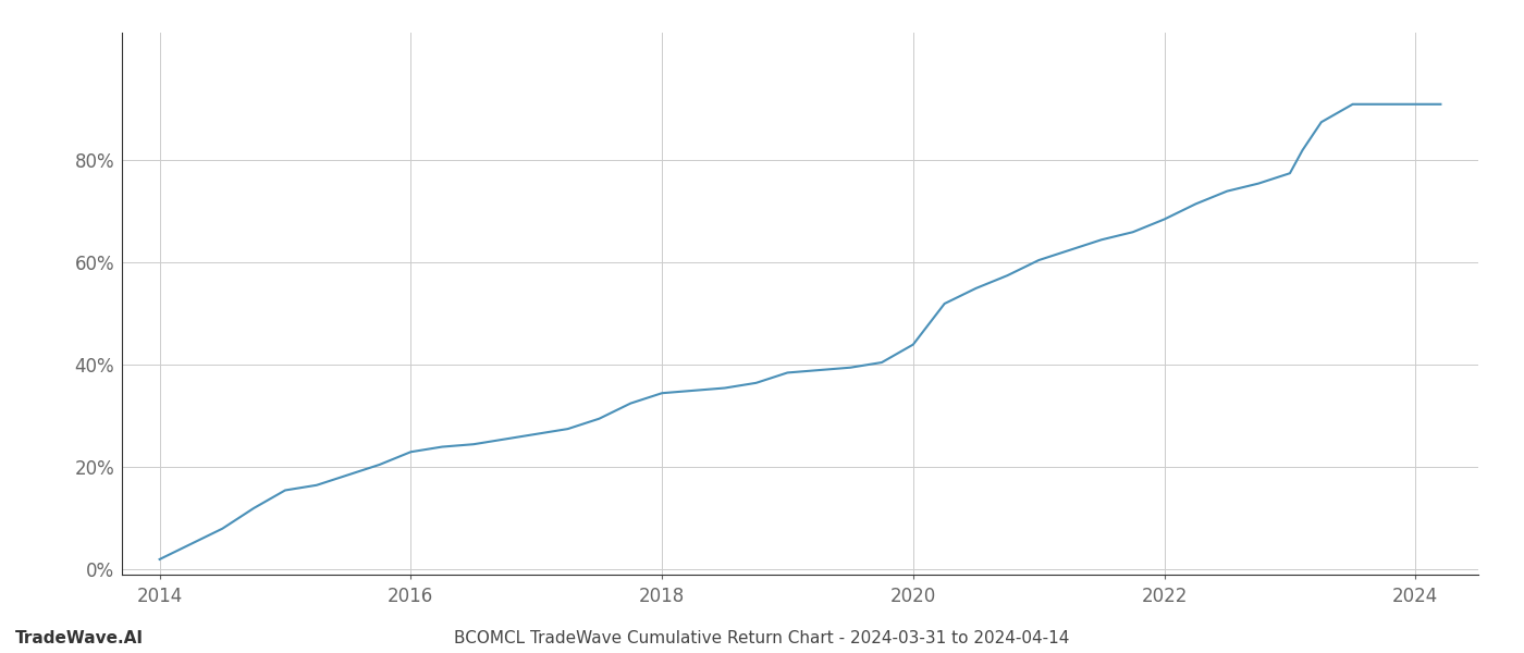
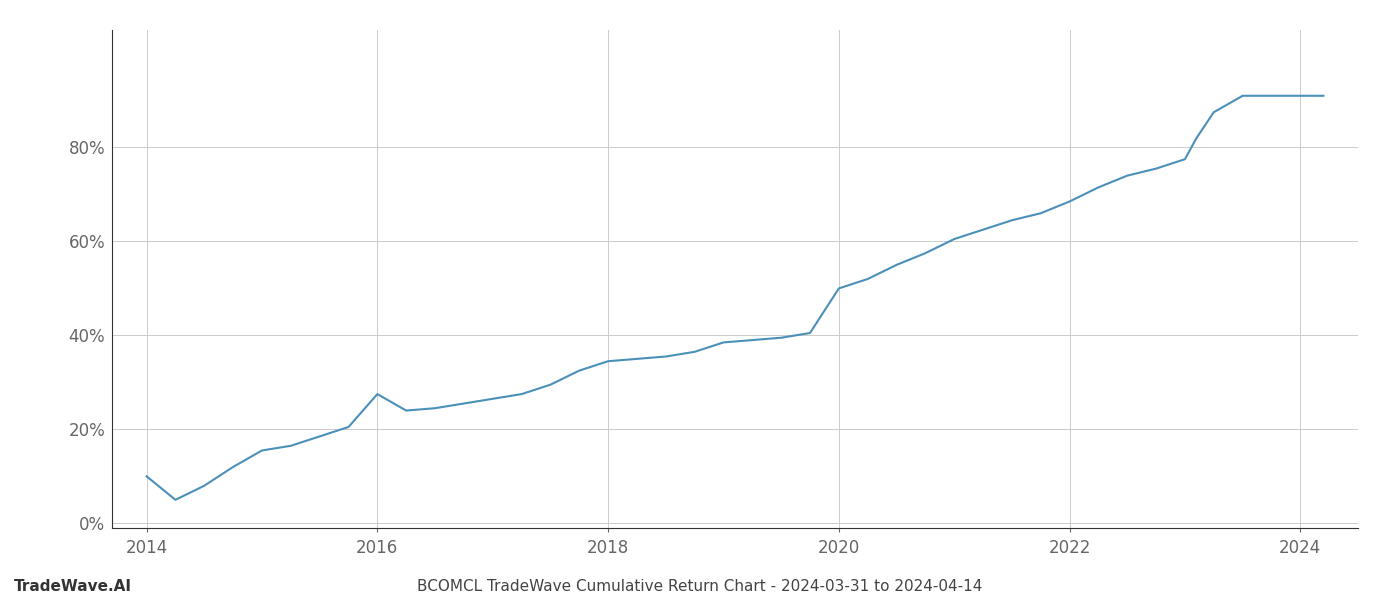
2014: 2.0% -> 10.0%
2016: 23.0% -> 27.5%
2020: 44.0% -> 50.0%
